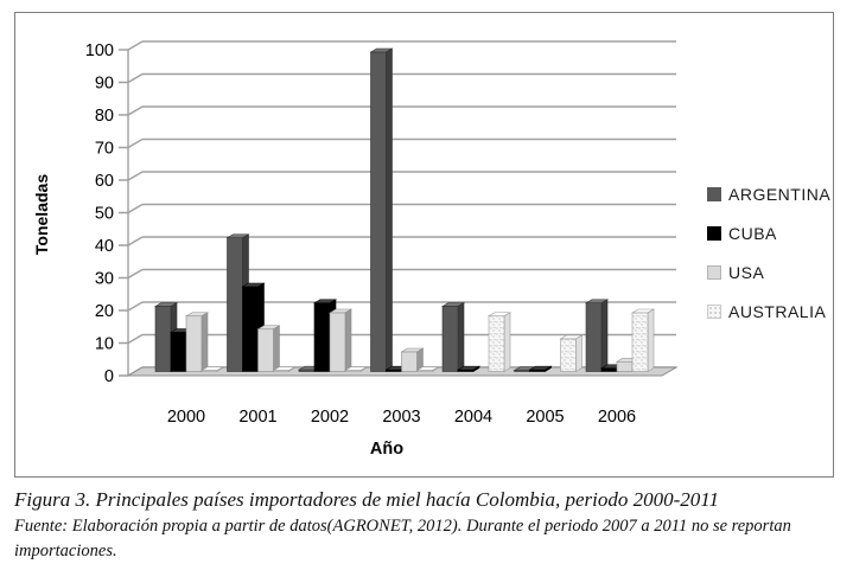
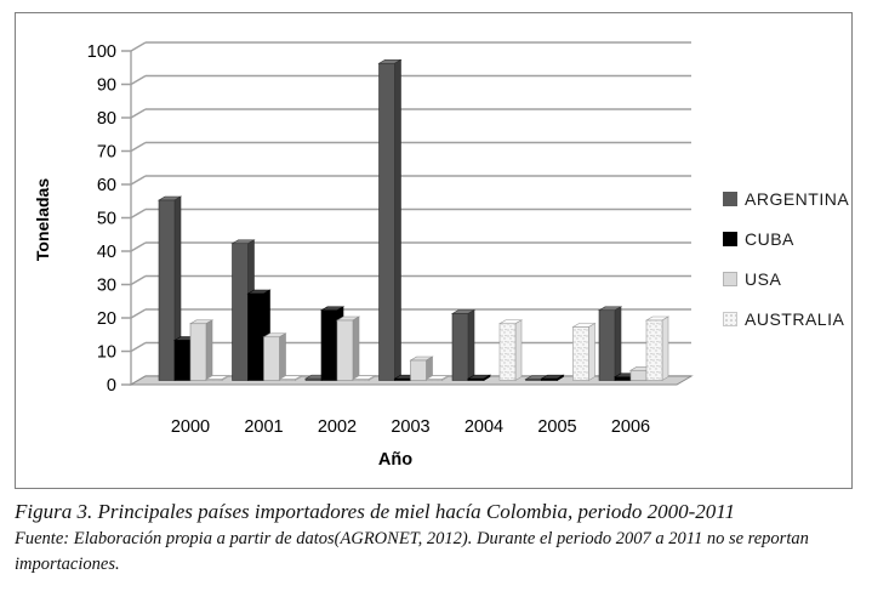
ARGENTINA/2000: 20 -> 54
ARGENTINA/2003: 98 -> 95
AUSTRALIA/2005: 10 -> 16
